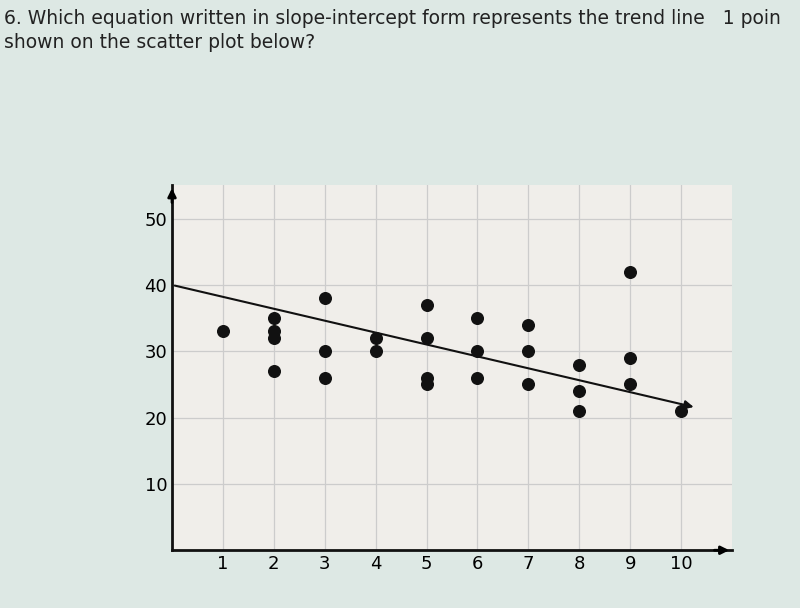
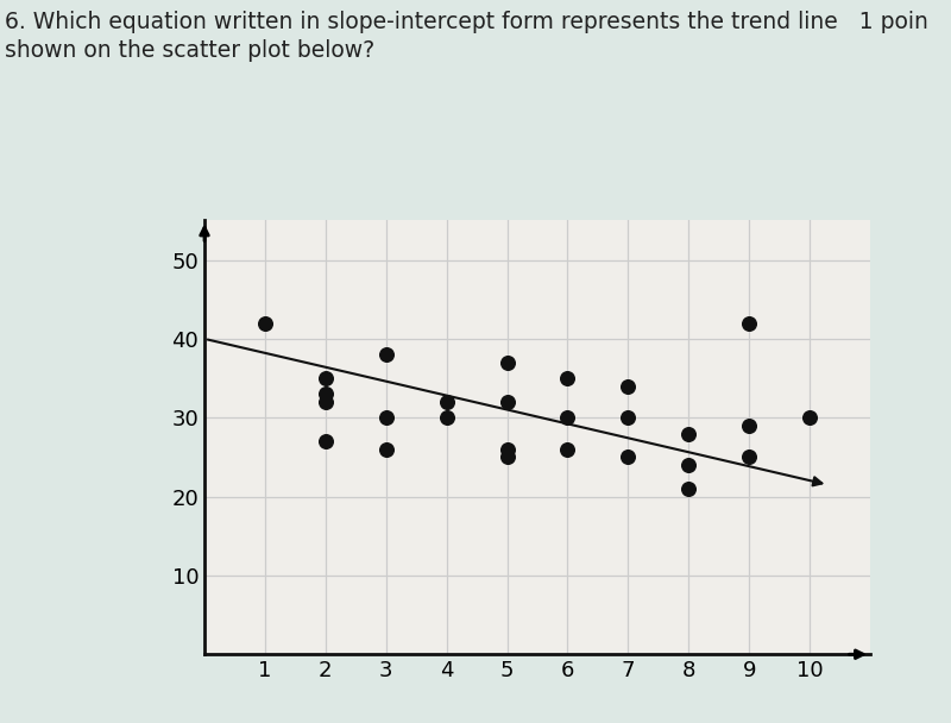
1: 33 -> 42
10: 21 -> 30
